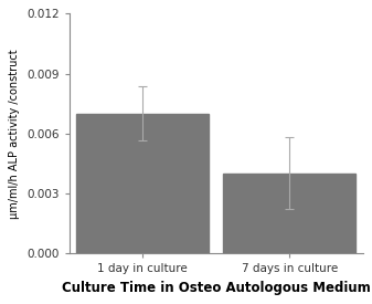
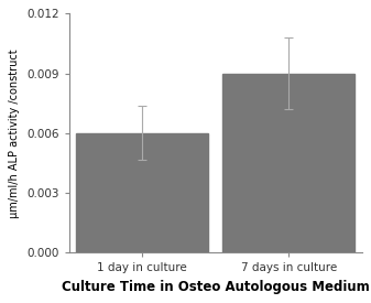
1 day in culture: 0.007 -> 0.006
7 days in culture: 0.004 -> 0.009
